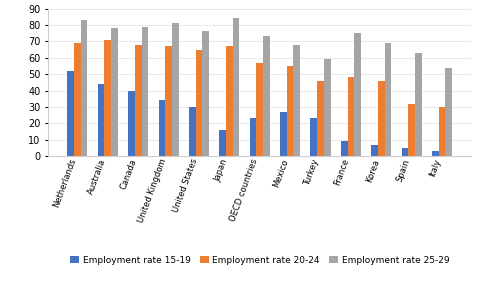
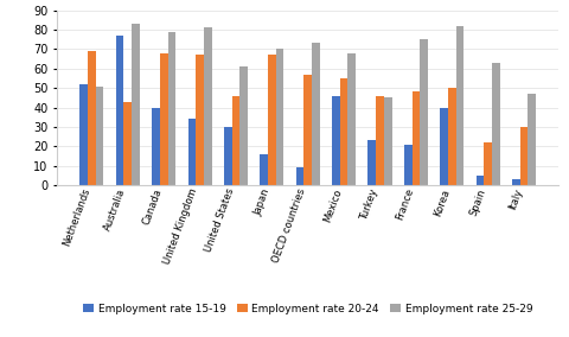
Employment rate 25-29/Netherlands: 83 -> 51
Employment rate 15-19/Australia: 44 -> 77
Employment rate 20-24/Australia: 71 -> 43
Employment rate 25-29/Australia: 78 -> 83
Employment rate 20-24/United States: 65 -> 46
Employment rate 25-29/United States: 76 -> 61
Employment rate 25-29/Japan: 84 -> 70
Employment rate 15-19/OECD countries: 23 -> 9
Employment rate 15-19/Mexico: 27 -> 46
Employment rate 25-29/Turkey: 59 -> 45
Employment rate 15-19/France: 9 -> 21
Employment rate 15-19/Korea: 7 -> 40
Employment rate 20-24/Korea: 46 -> 50
Employment rate 25-29/Korea: 69 -> 82
Employment rate 20-24/Spain: 32 -> 22
Employment rate 25-29/Italy: 54 -> 47
